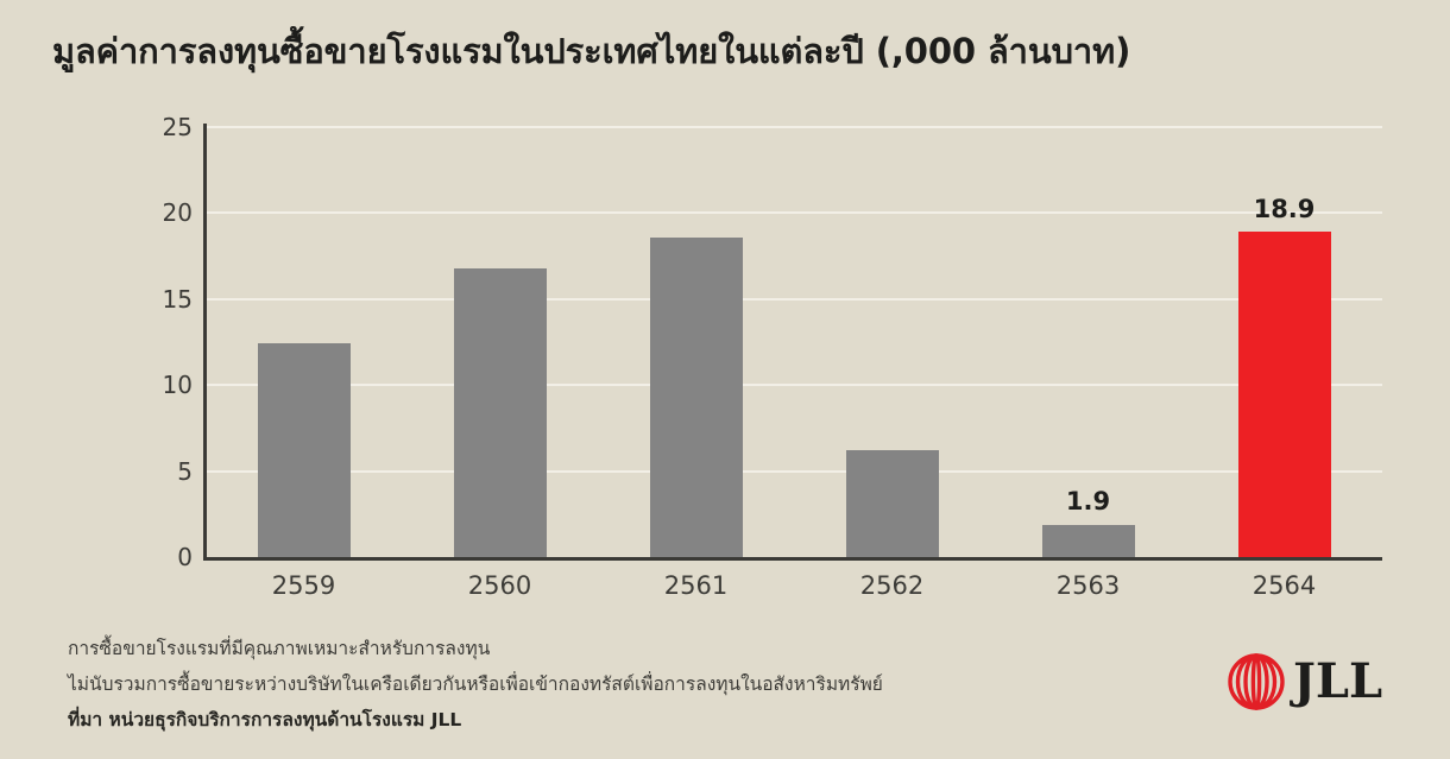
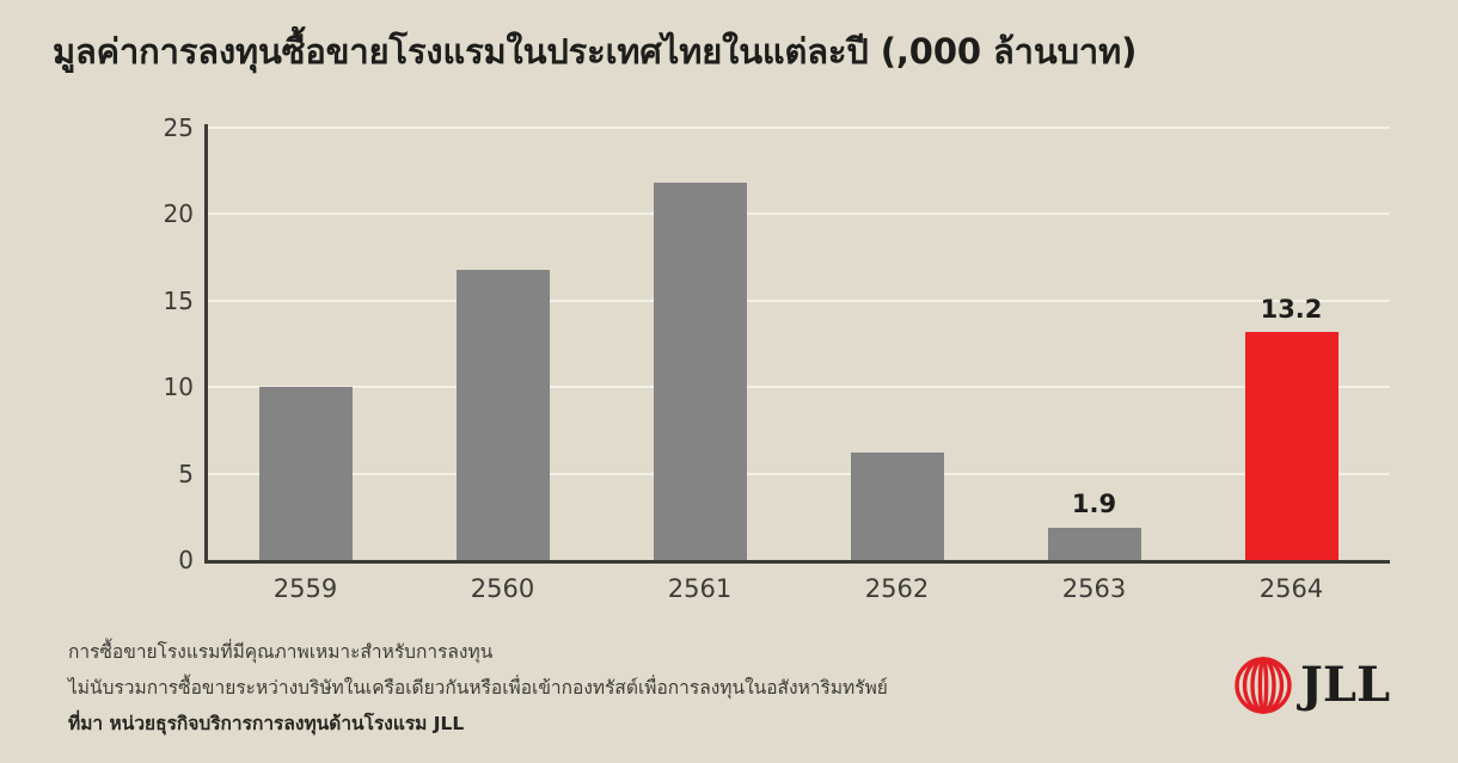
2559: 12.4 -> 10.0
2561: 18.6 -> 21.8
2564: 18.9 -> 13.2
